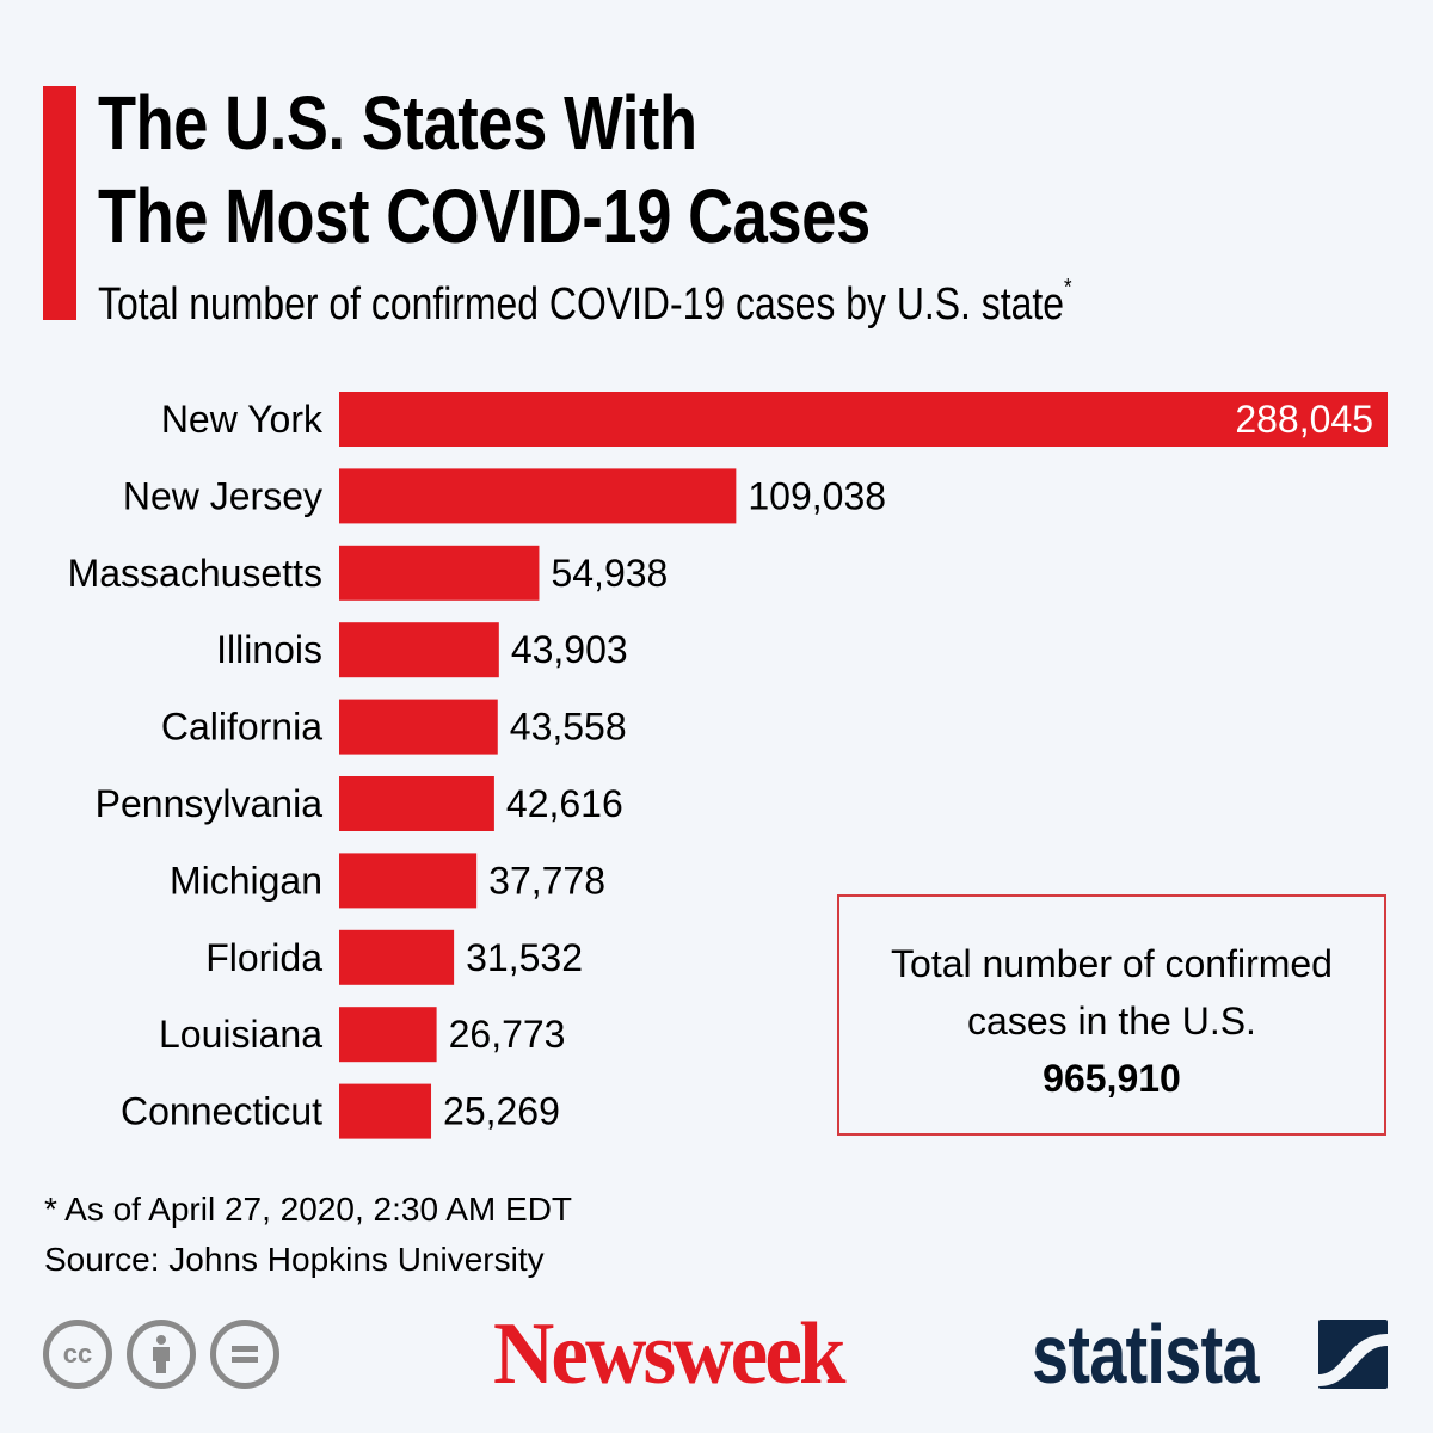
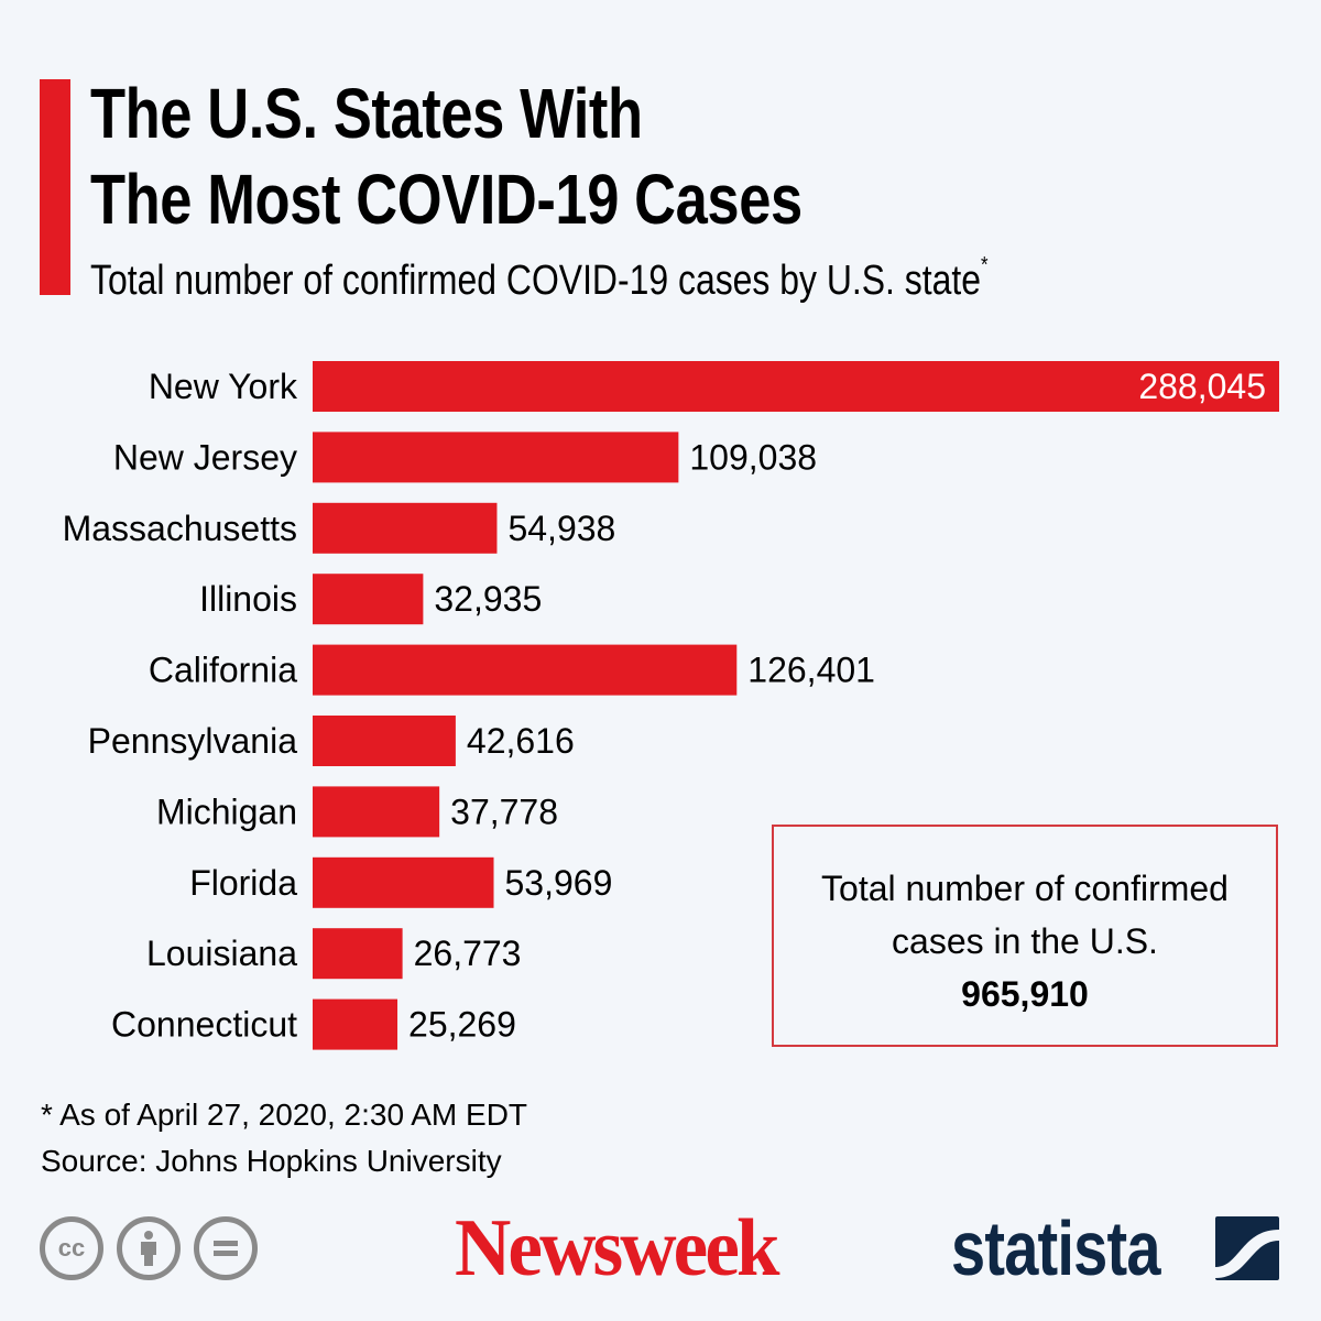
Illinois: 43,903 -> 32,935
California: 43,558 -> 126,401
Florida: 31,532 -> 53,969
